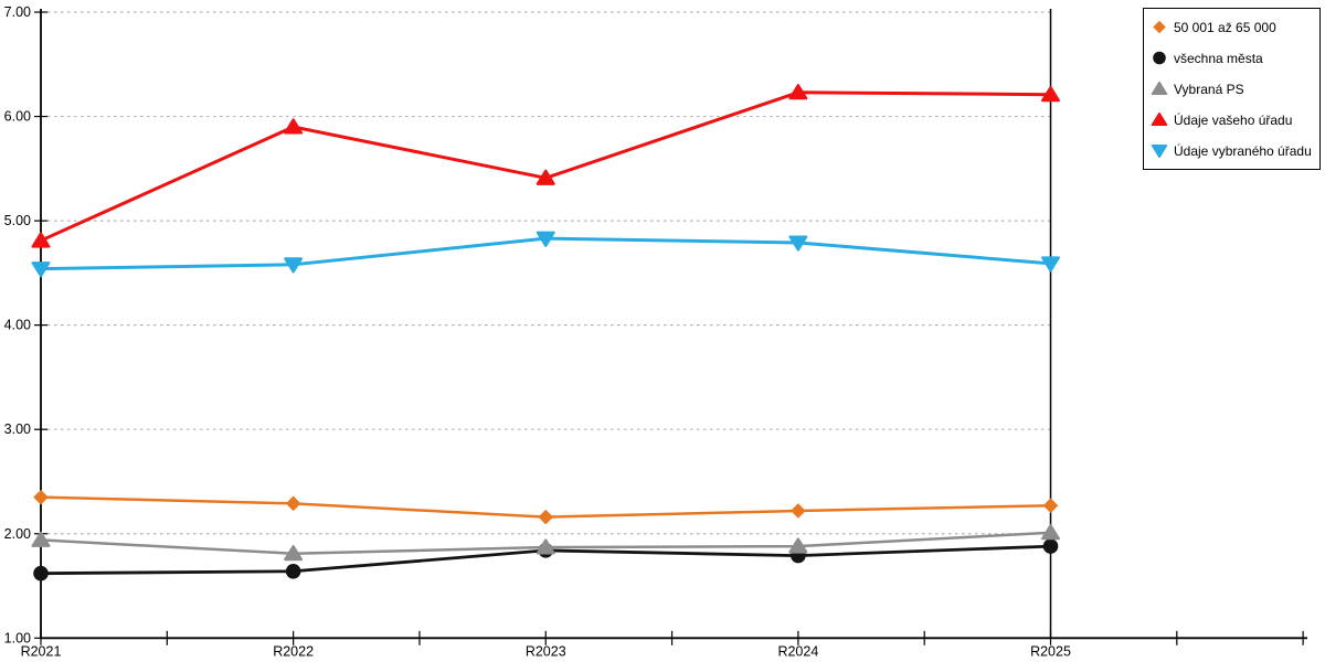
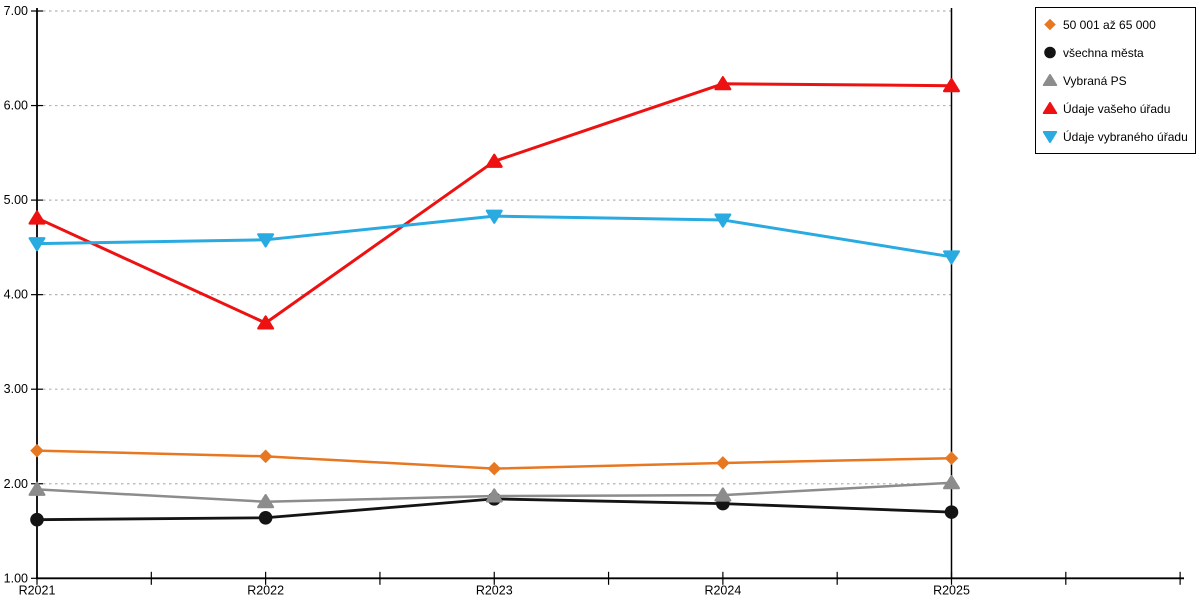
Údaje vašeho úřadu/R2022: 5.9 -> 3.7
všechna města/R2025: 1.9 -> 1.7
Údaje vybraného úřadu/R2025: 4.6 -> 4.4
